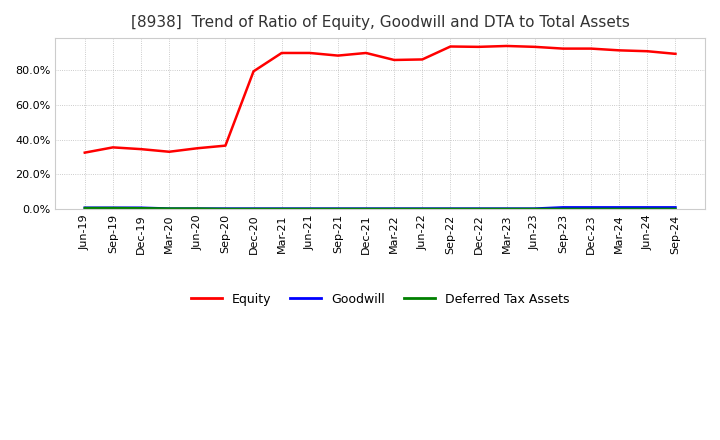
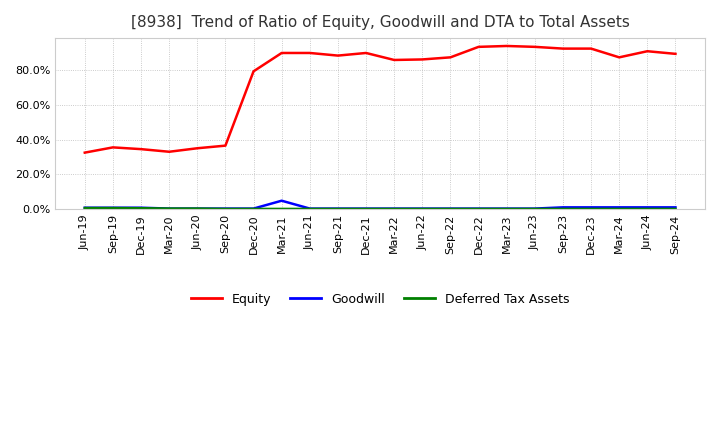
Goodwill/Mar-21: 1% -> 5%
Equity/Sep-22: 93% -> 87%
Equity/Mar-24: 91% -> 87%
